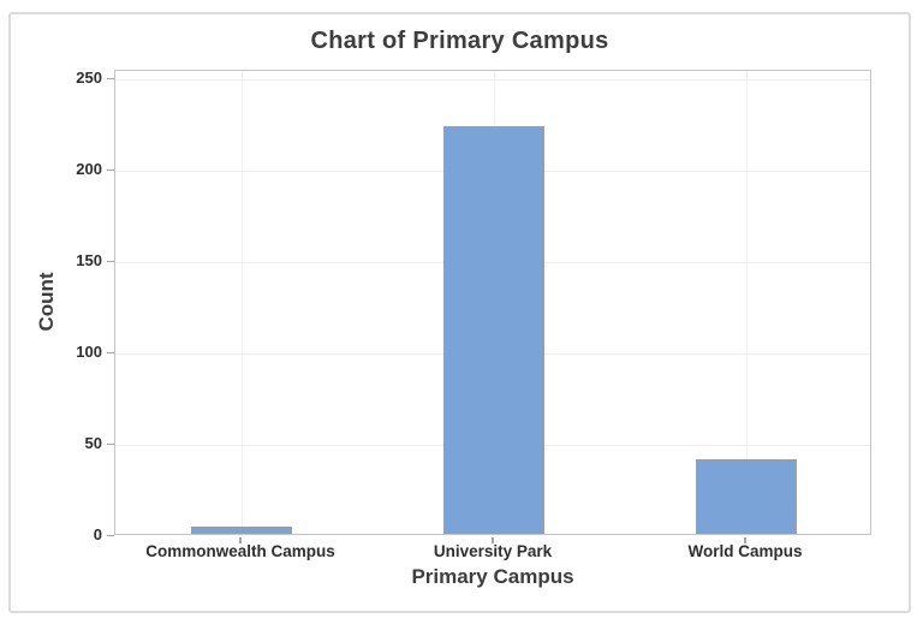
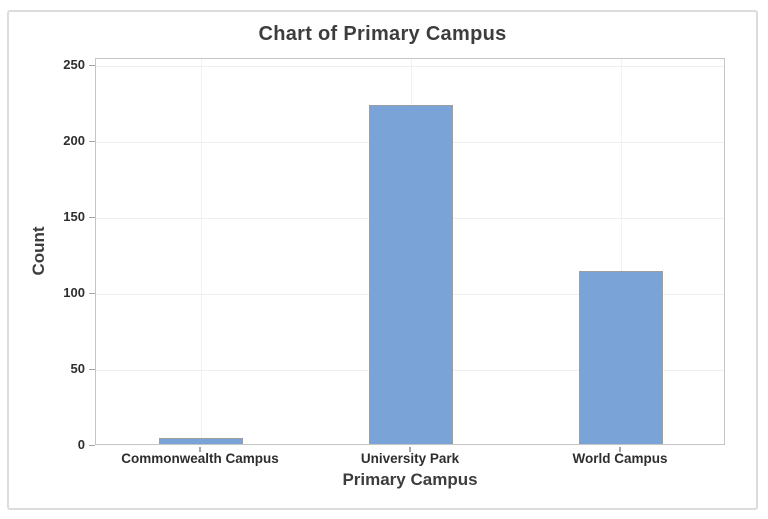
World Campus: 41 -> 114
